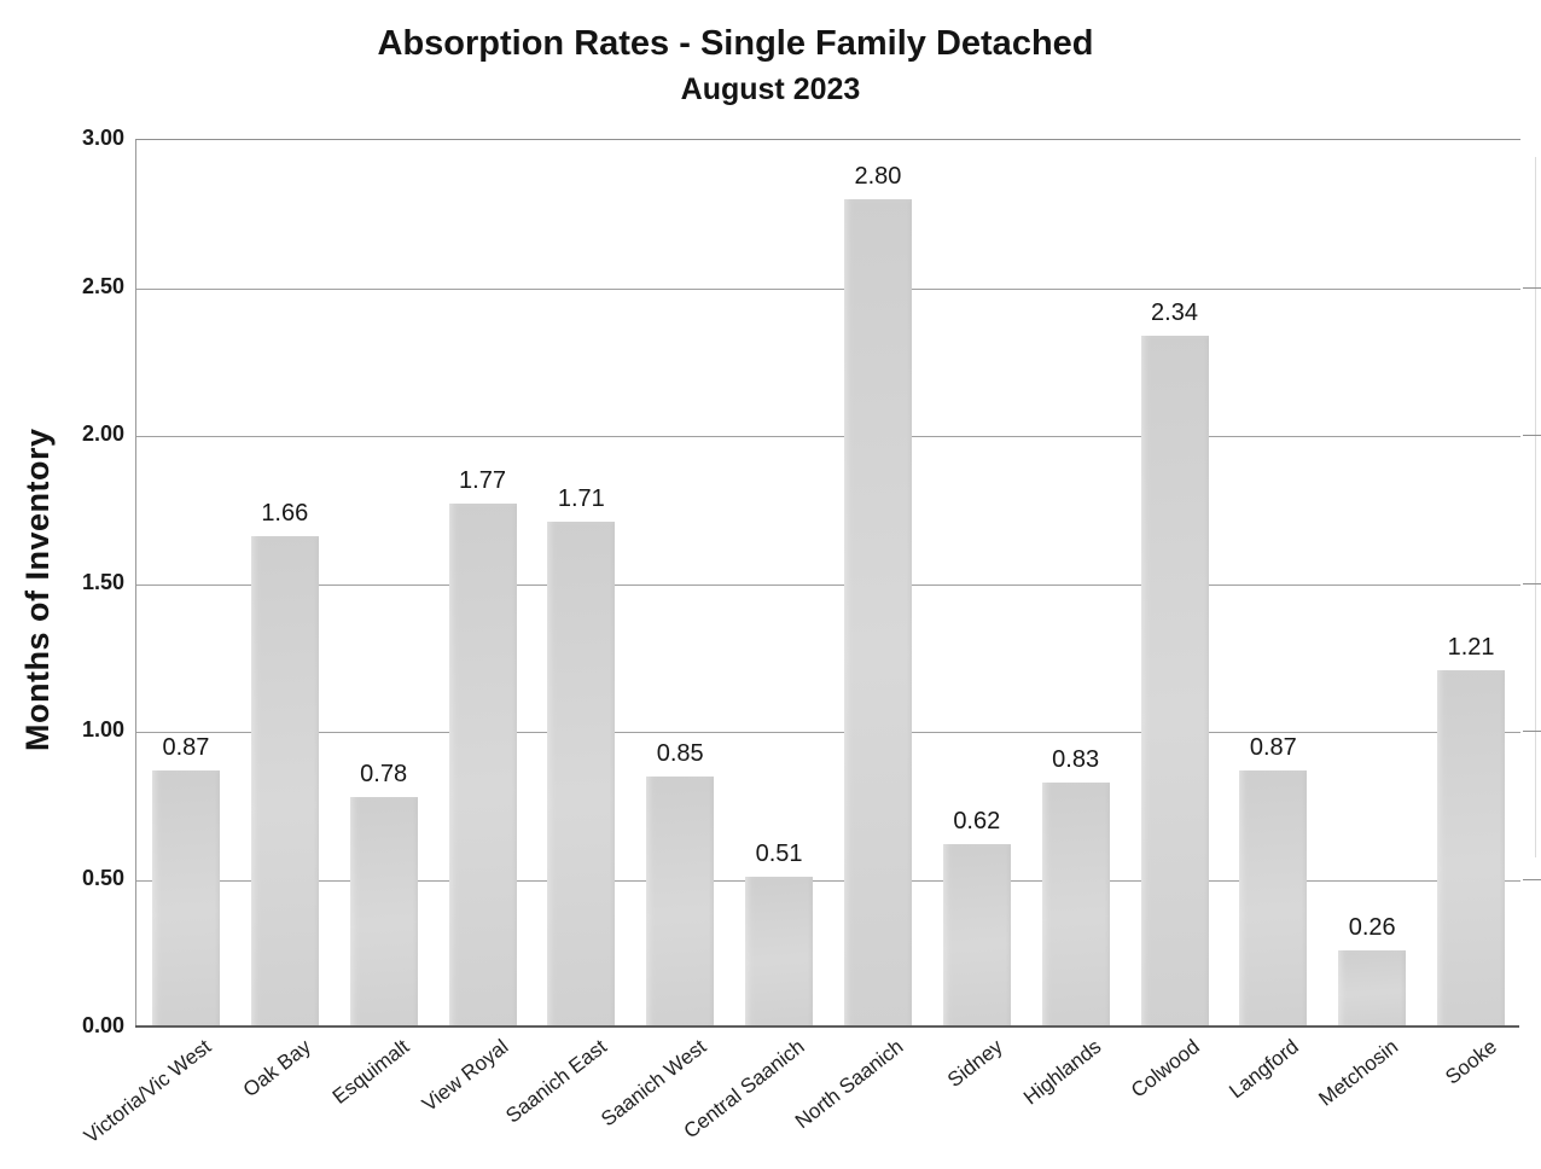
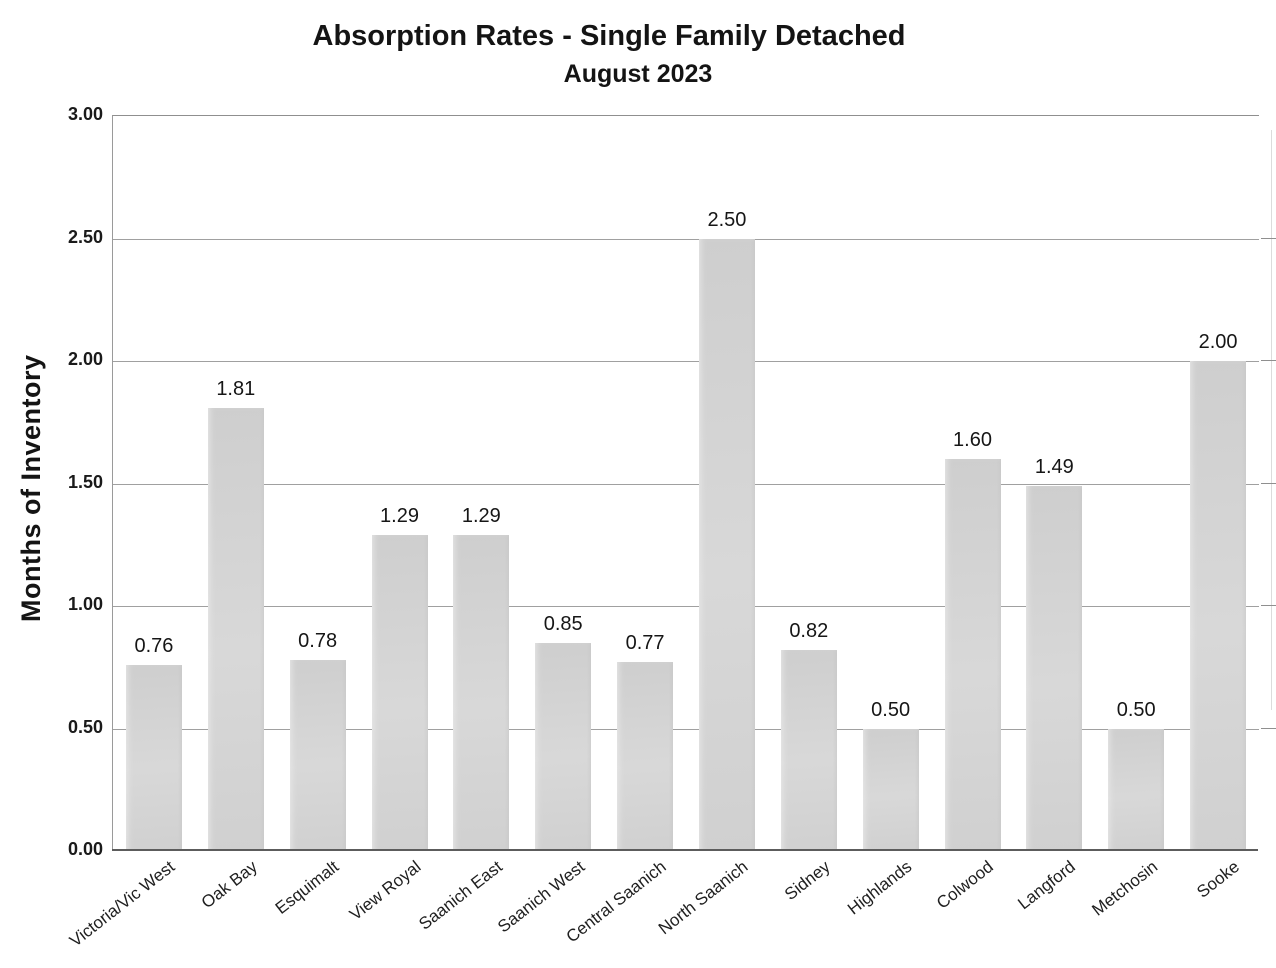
Victoria/Vic West: 0.87 -> 0.76
Oak Bay: 1.66 -> 1.81
View Royal: 1.77 -> 1.29
Saanich East: 1.71 -> 1.29
Central Saanich: 0.51 -> 0.77
North Saanich: 2.80 -> 2.50
Sidney: 0.62 -> 0.82
Highlands: 0.83 -> 0.50
Colwood: 2.34 -> 1.60
Langford: 0.87 -> 1.49
Metchosin: 0.26 -> 0.50
Sooke: 1.21 -> 2.00
